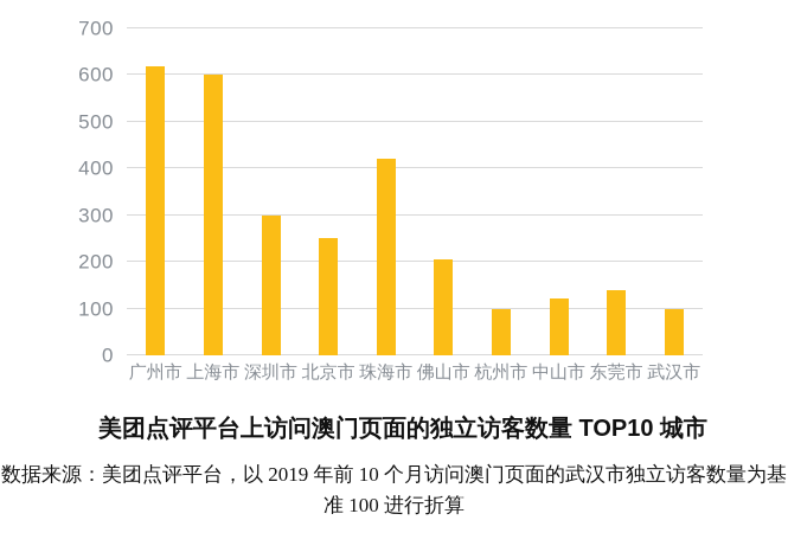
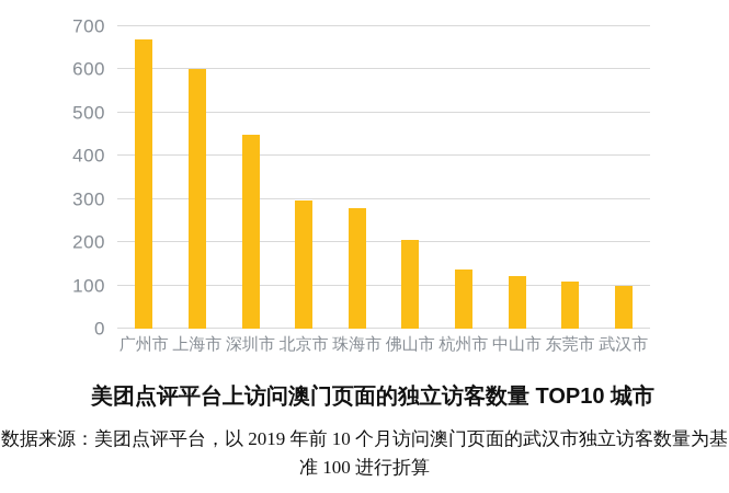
广州市: 620 -> 670
深圳市: 300 -> 450
北京市: 250 -> 300
珠海市: 420 -> 280
杭州市: 100 -> 140
东莞市: 140 -> 110
